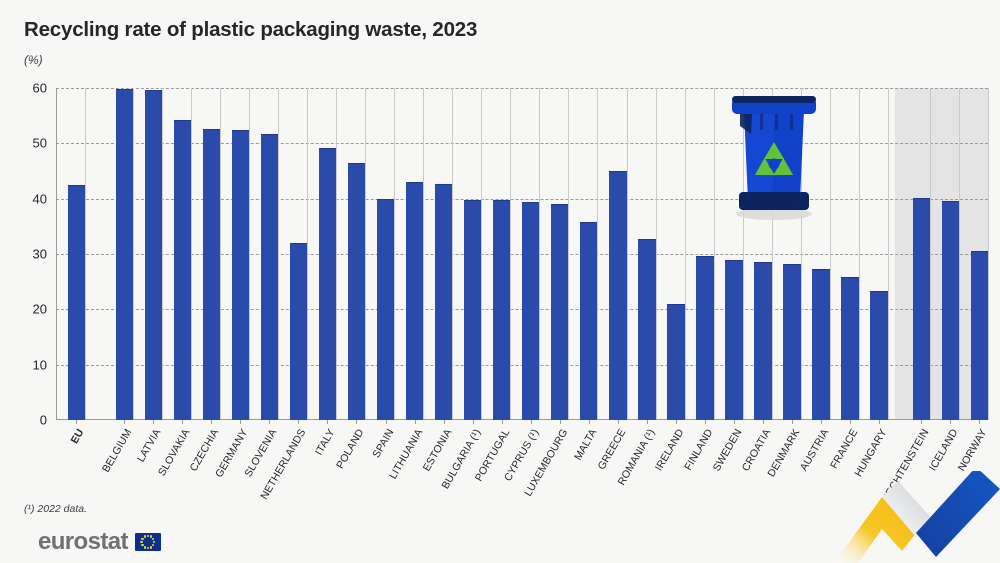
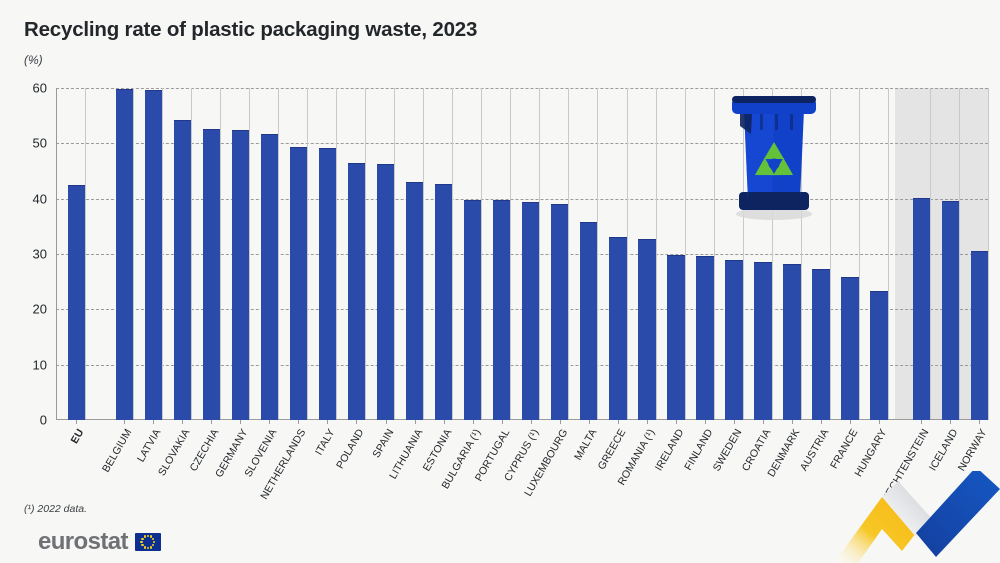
NETHERLANDS: 32 -> 49
SPAIN: 40 -> 46
GREECE: 45 -> 33
IRELAND: 21 -> 30
